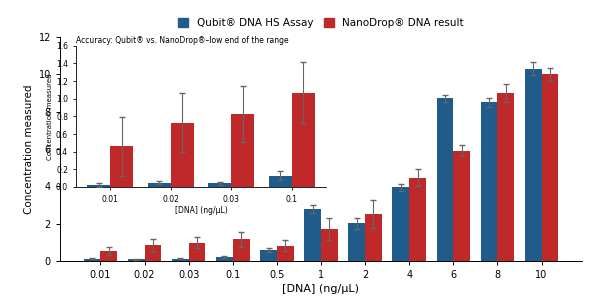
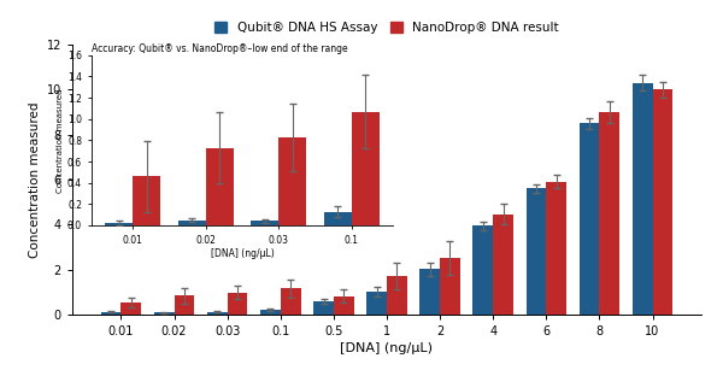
Qubit® DNA HS Assay/1: 2.8 -> 1.0
Qubit® DNA HS Assay/6: 8.7 -> 5.6
